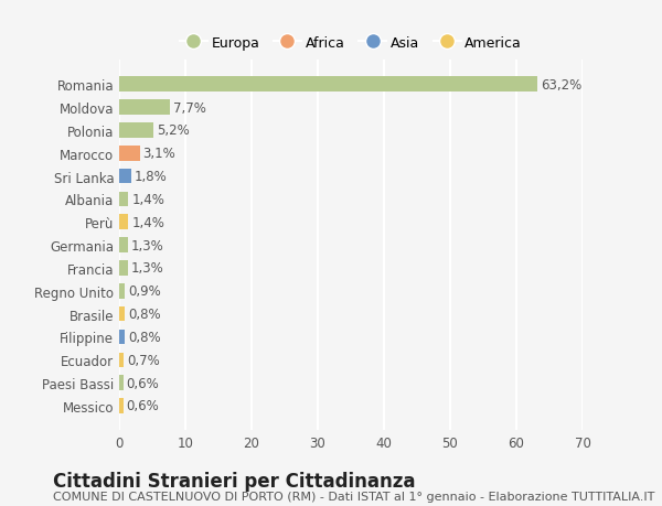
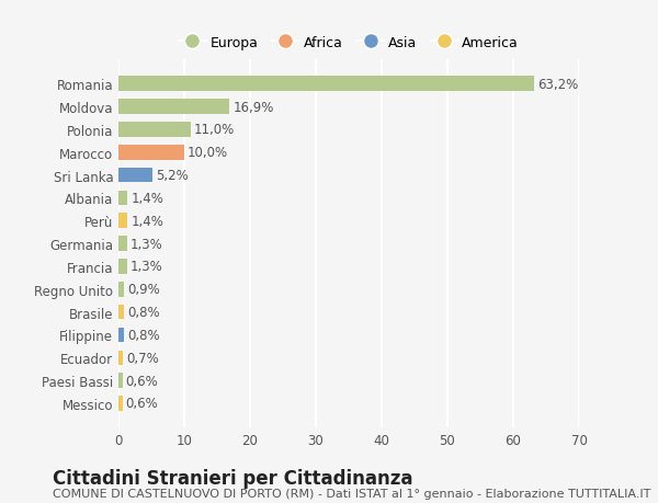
Moldova: 7,7% -> 16,9%
Polonia: 5,2% -> 11,0%
Marocco: 3,1% -> 10,0%
Sri Lanka: 1,8% -> 5,2%
